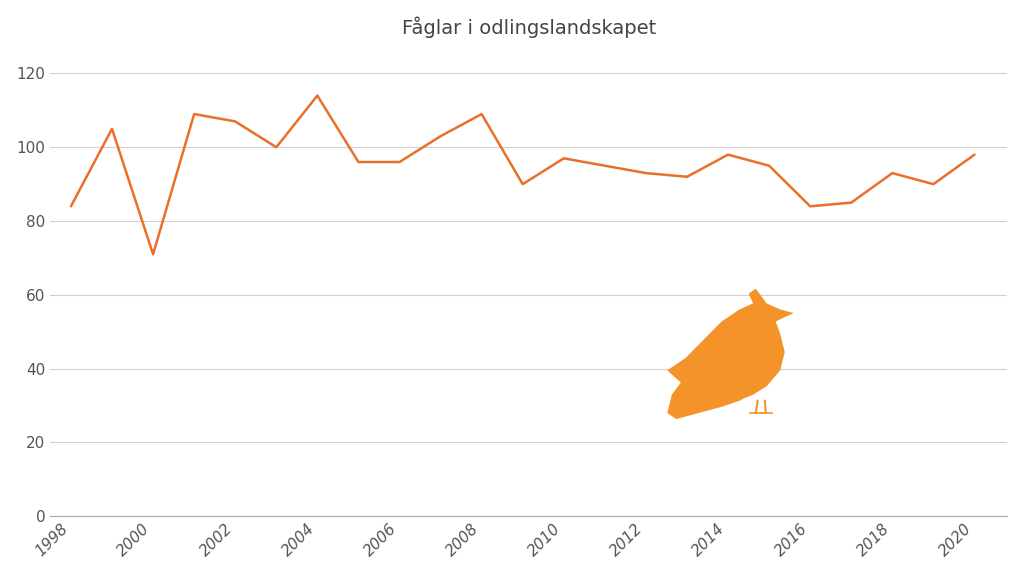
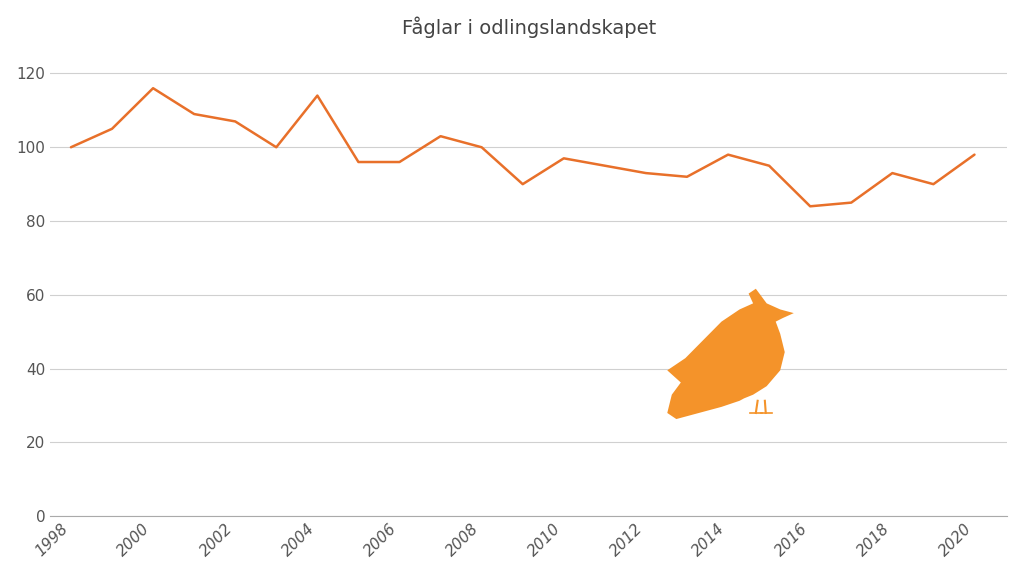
1998: 84 -> 100
2000: 71 -> 116
2008: 109 -> 100
